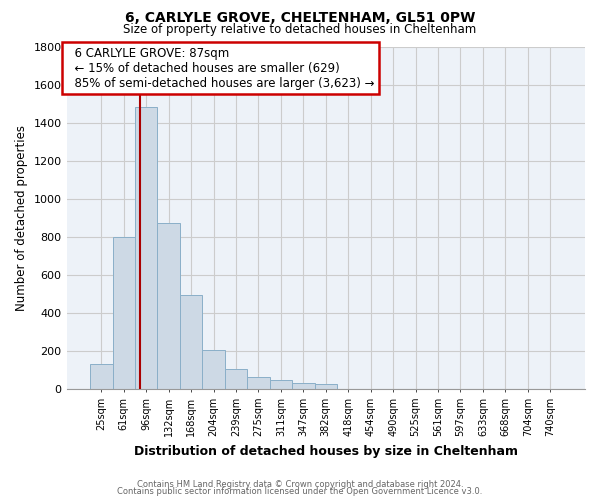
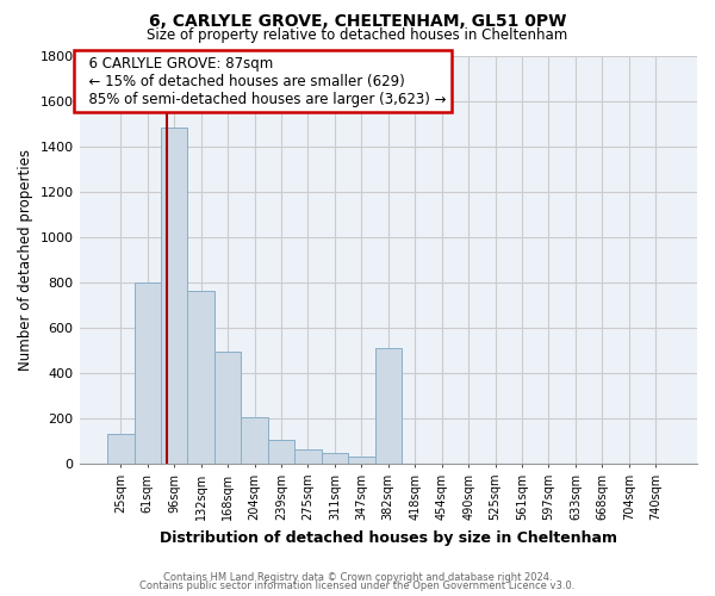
132sqm: 880 -> 760
382sqm: 20 -> 510
